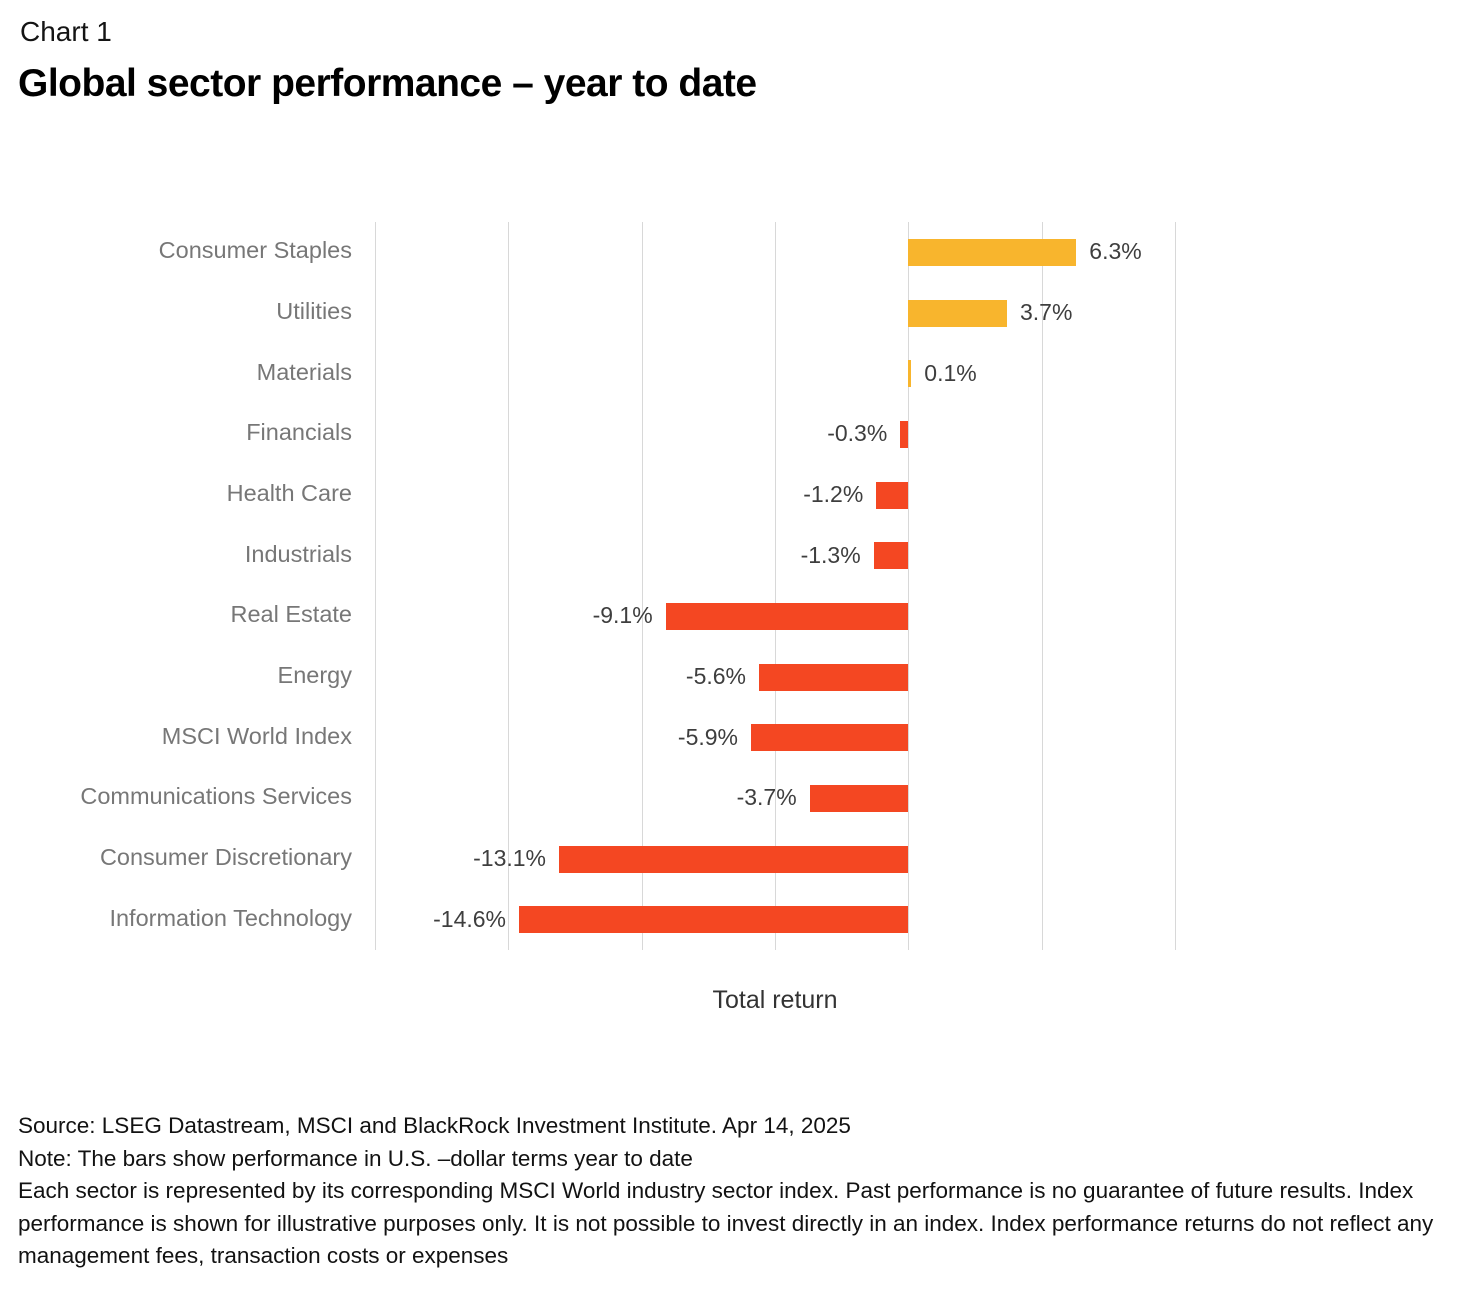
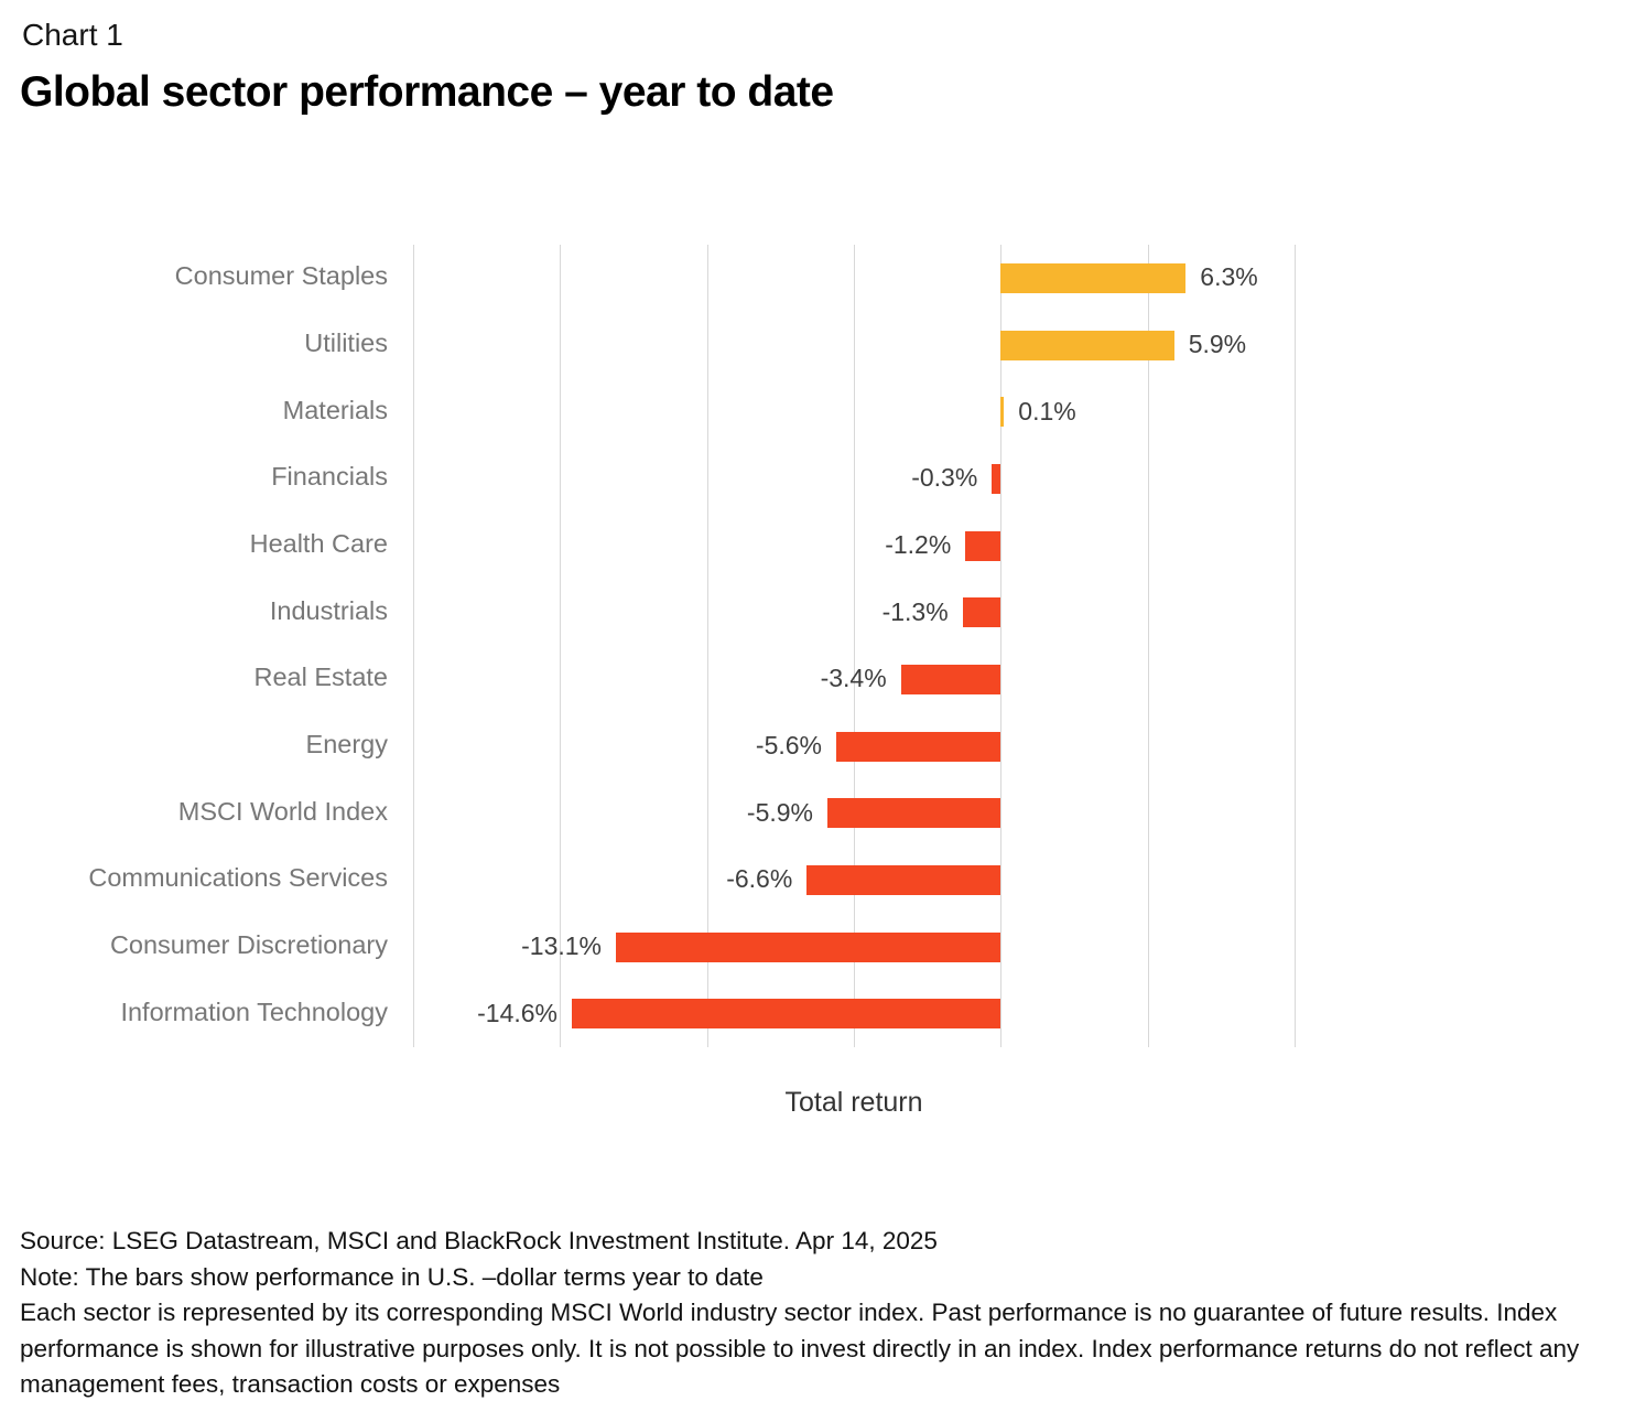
Utilities: 3.7% -> 5.9%
Real Estate: -9.1% -> -3.4%
Communications Services: -3.7% -> -6.6%
